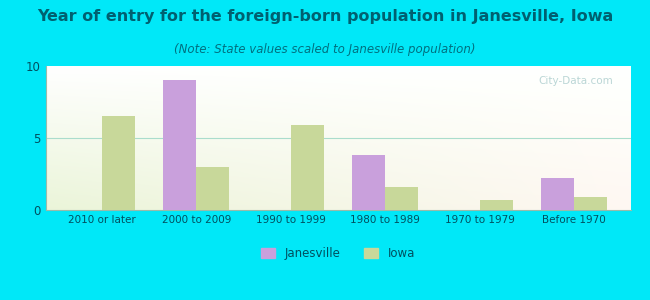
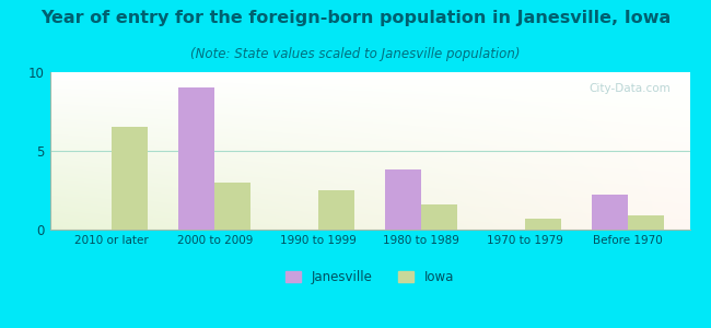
Iowa/1990 to 1999: 5.9 -> 2.5
